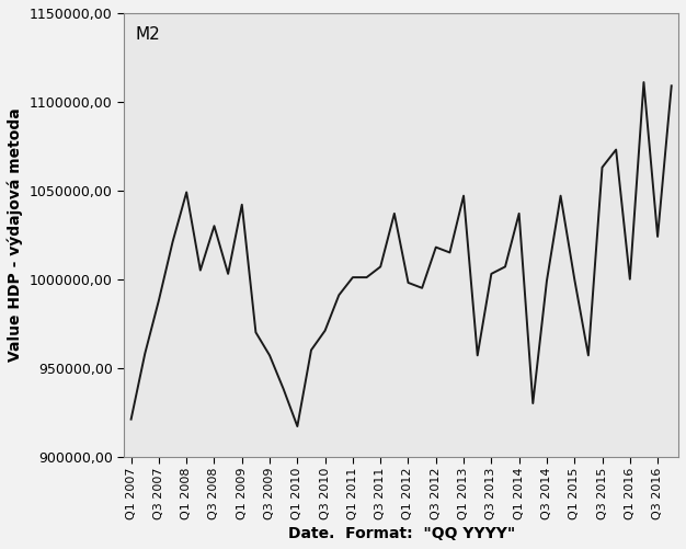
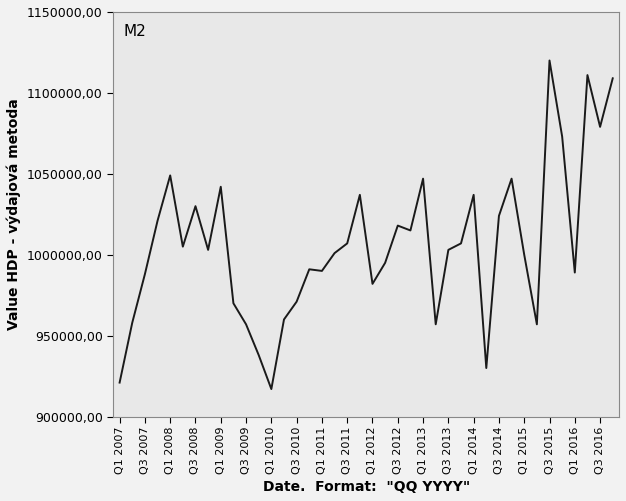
Q1 2011: 1001000 -> 990000
Q1 2012: 998000 -> 982000
Q3 2014: 999000 -> 1024000
Q3 2015: 1063000 -> 1120000
Q1 2016: 1000000 -> 989000
Q3 2016: 1024000 -> 1079000
